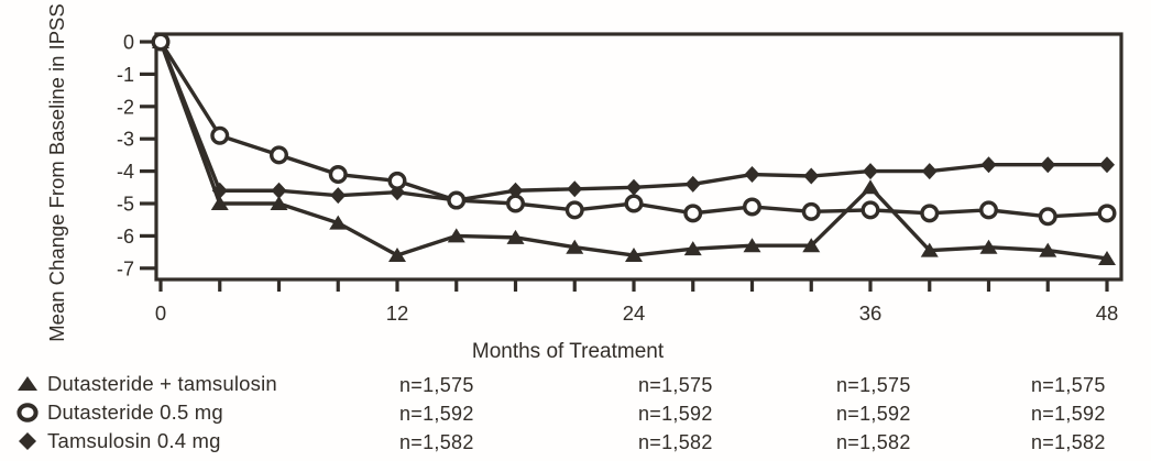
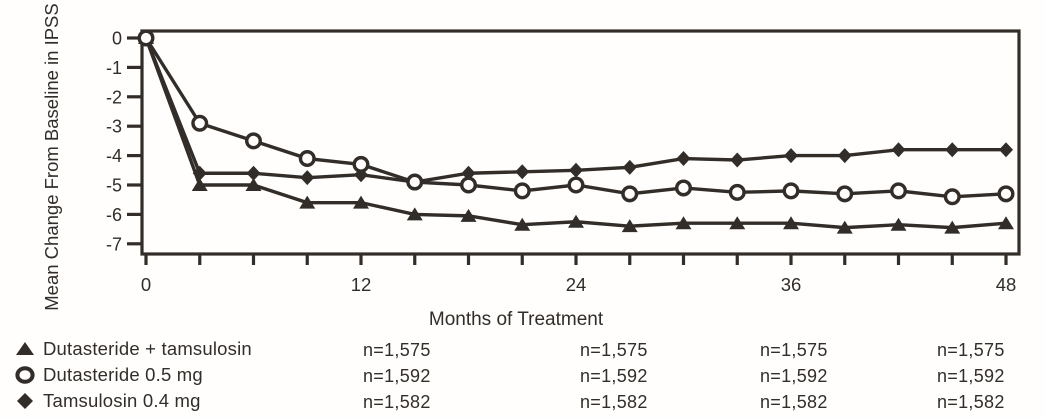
Dutasteride + tamsulosin/12: -6.6 -> -5.6
Dutasteride + tamsulosin/24: -6.6 -> -6.2
Dutasteride + tamsulosin/36: -4.5 -> -6.3
Dutasteride + tamsulosin/48: -6.7 -> -6.3
